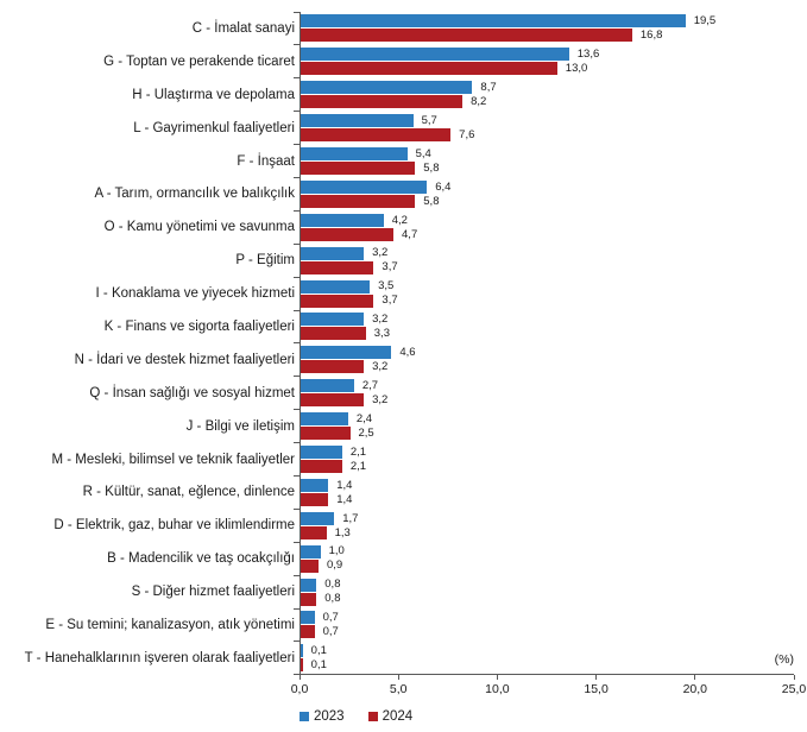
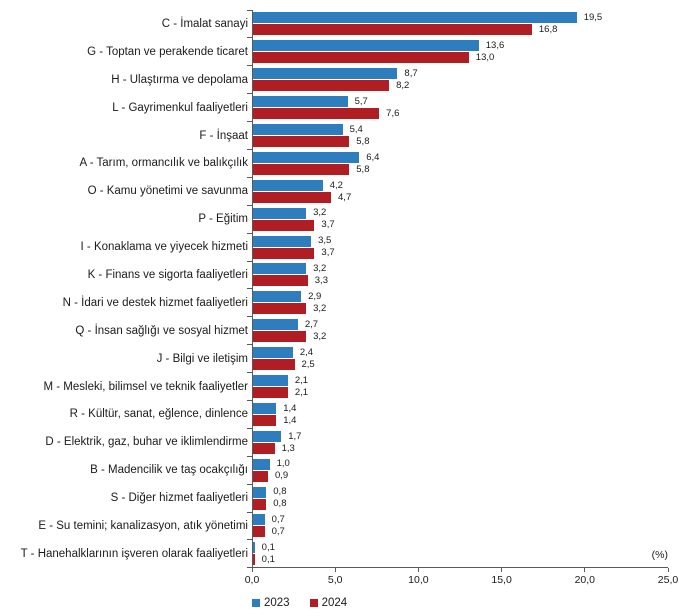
2023/N - İdari ve destek hizmet faaliyetleri: 4,6 -> 2,9
